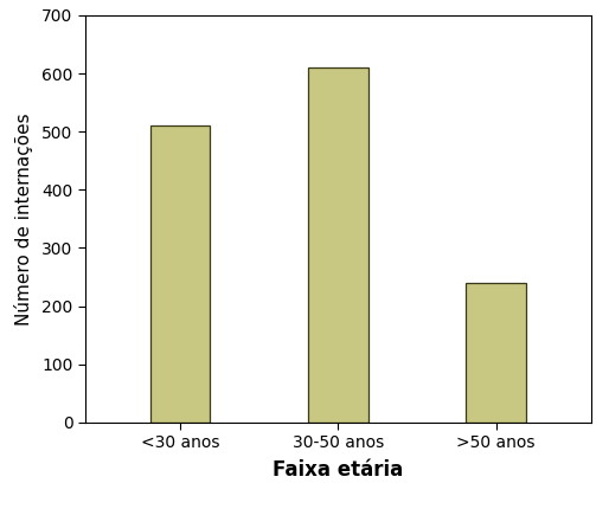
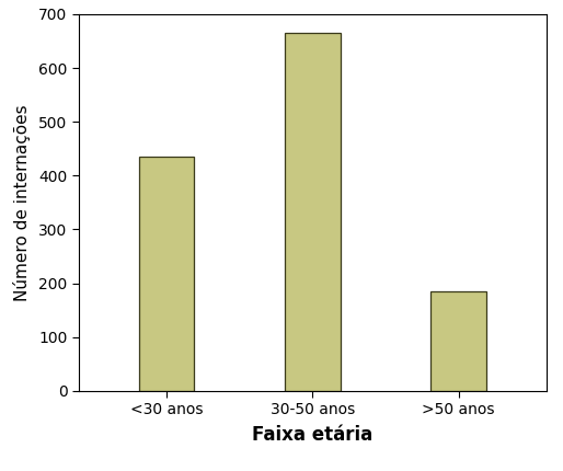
<30 anos: 510 -> 435
30-50 anos: 610 -> 665
>50 anos: 240 -> 185
